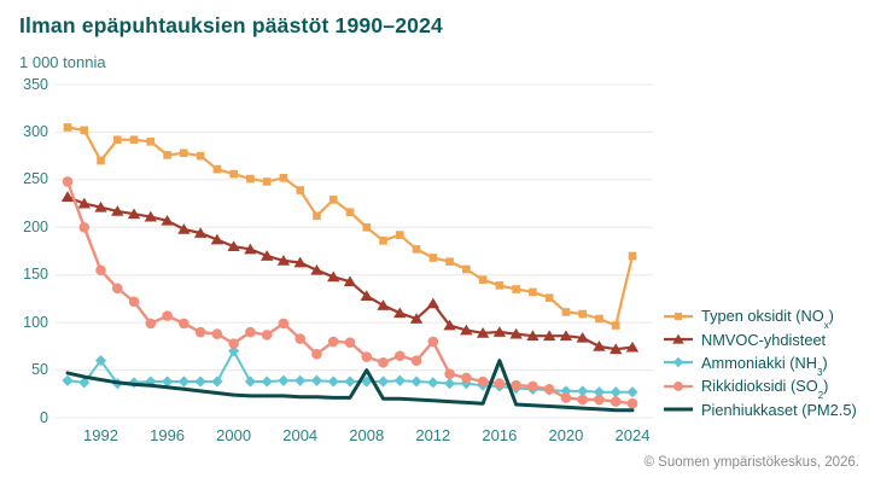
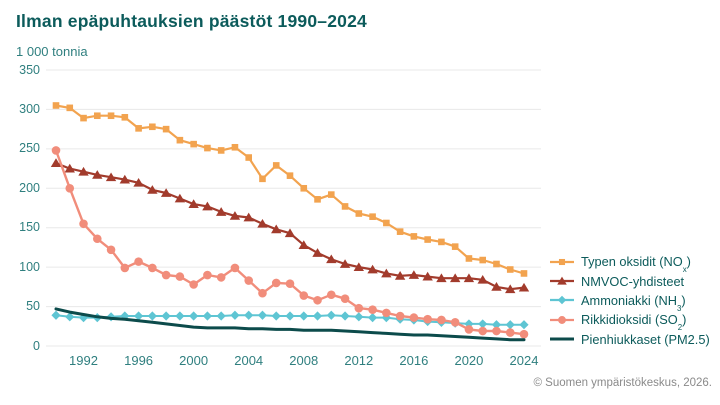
Typen oksidit (NOx)/1992: 270 -> 290
Ammoniakki (NH3)/1992: 60 -> 40
Ammoniakki (NH3)/2000: 70 -> 40
Pienhiukkaset (PM2.5)/2008: 50 -> 20
NMVOC-yhdisteet/2012: 120 -> 100
Rikkidioksidi (SO2)/2012: 80 -> 50
Pienhiukkaset (PM2.5)/2016: 60 -> 10
Typen oksidit (NOx)/2024: 170 -> 90
